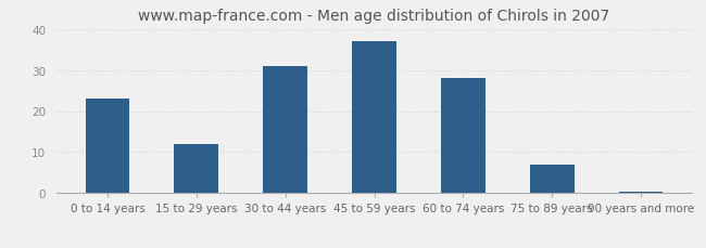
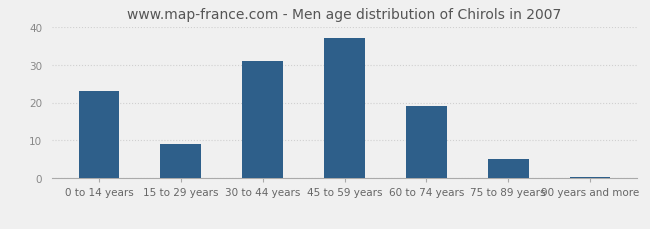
15 to 29 years: 12.0 -> 9.0
60 to 74 years: 28.0 -> 19.0
75 to 89 years: 7.0 -> 5.0
